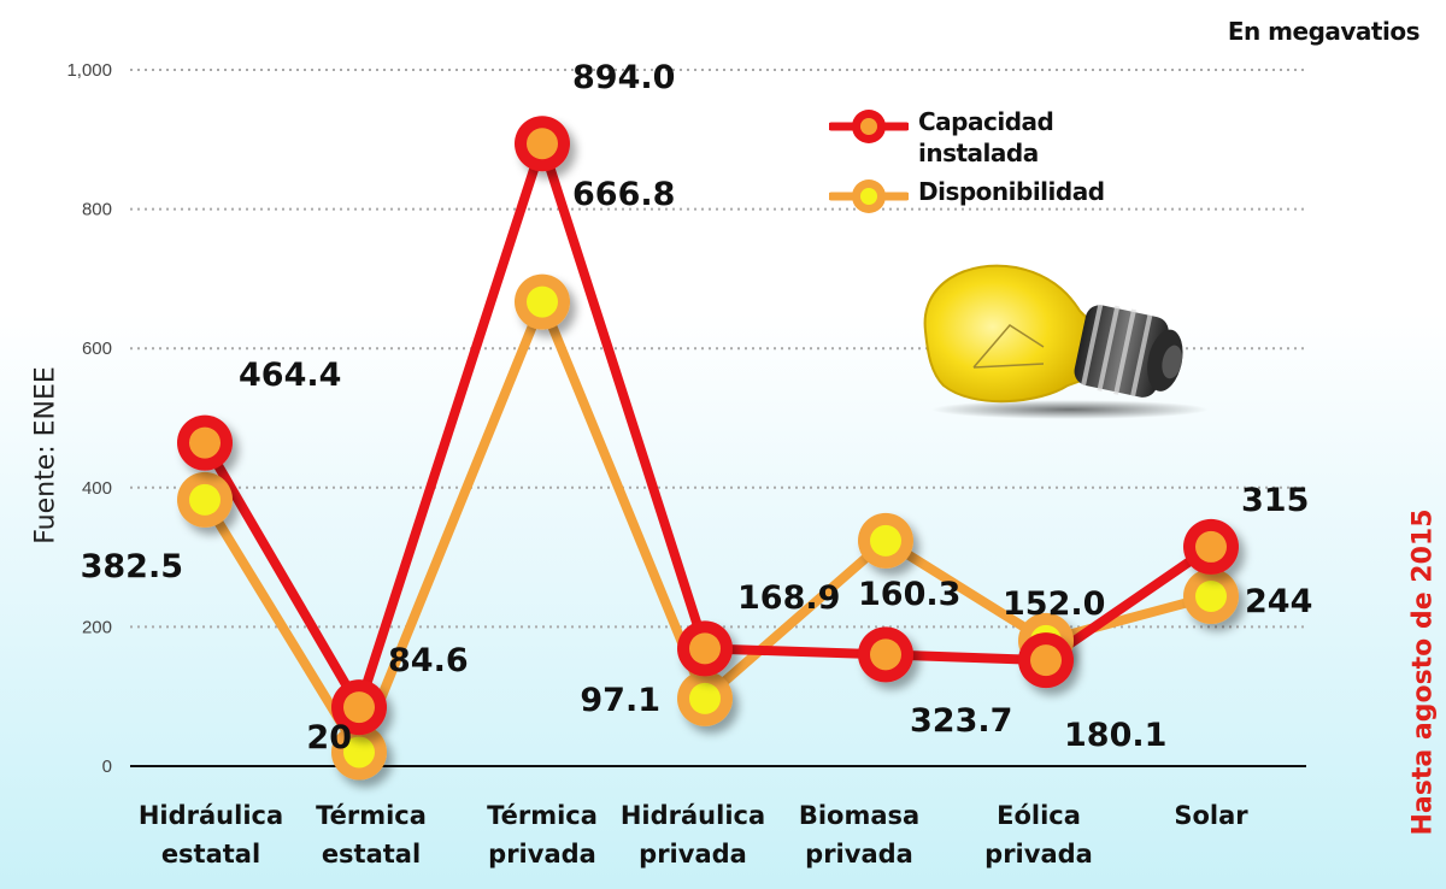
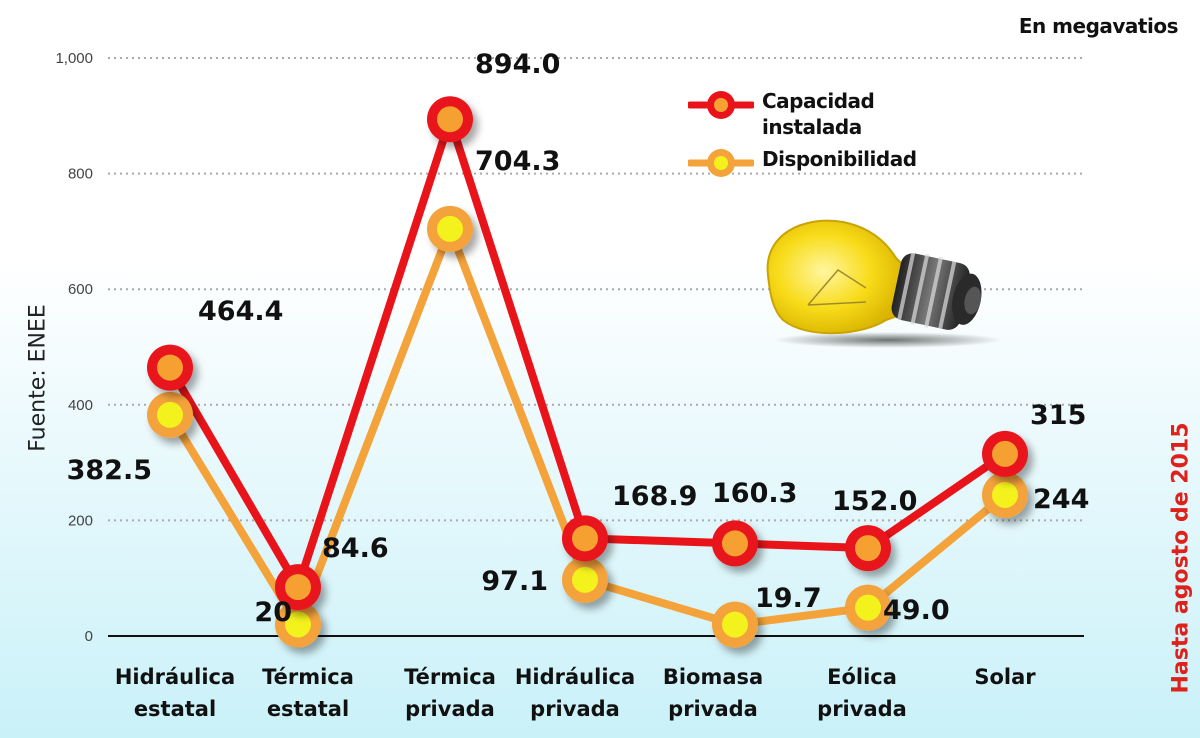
Disponibilidad/Térmica privada: 666.8 -> 704.3
Disponibilidad/Biomasa privada: 323.7 -> 19.7
Disponibilidad/Eólica privada: 180.1 -> 49.0
